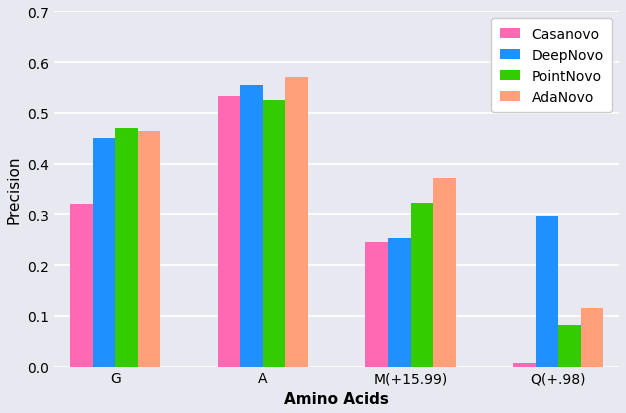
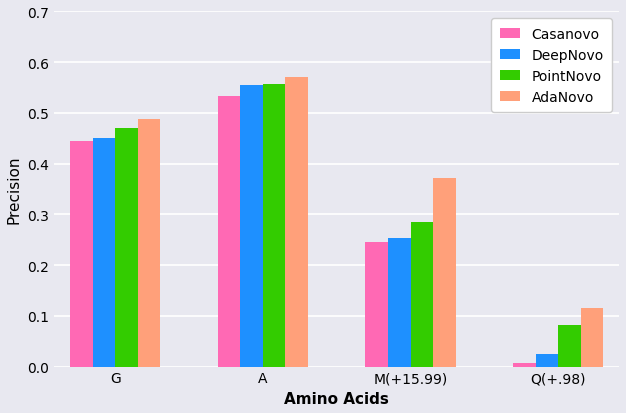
Casanovo/G: 0.320 -> 0.444
AdaNovo/G: 0.464 -> 0.488
PointNovo/A: 0.526 -> 0.557
PointNovo/M(+15.99): 0.322 -> 0.285
DeepNovo/Q(+.98): 0.296 -> 0.024
